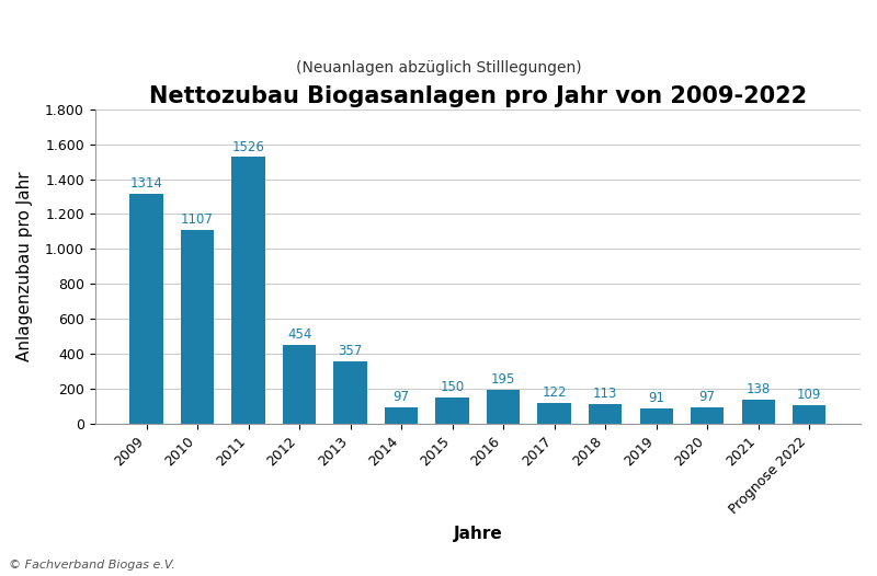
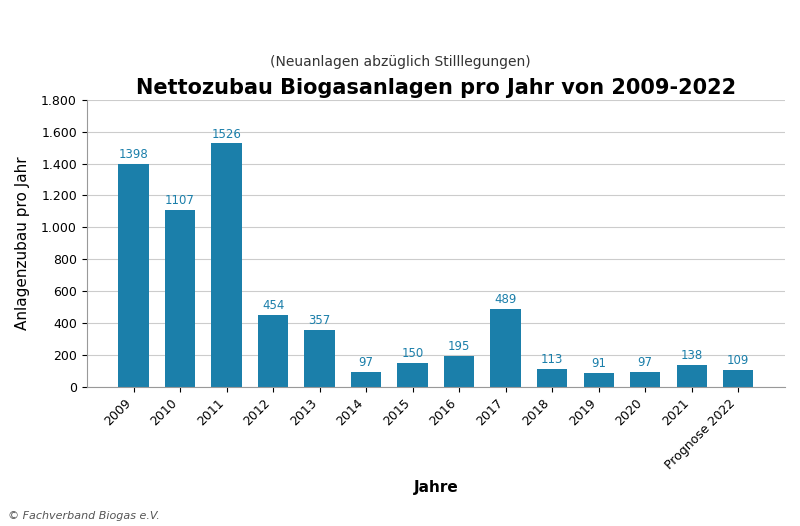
2009: 1314 -> 1398
2017: 122 -> 489
